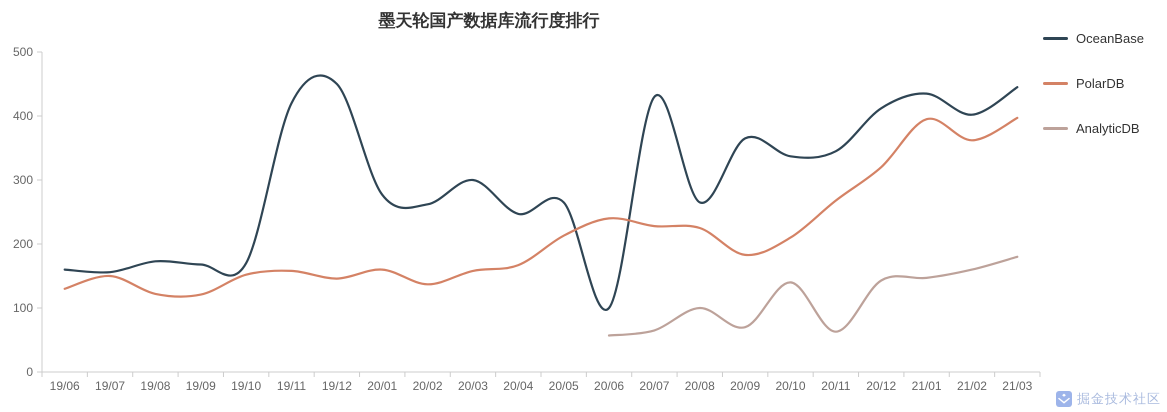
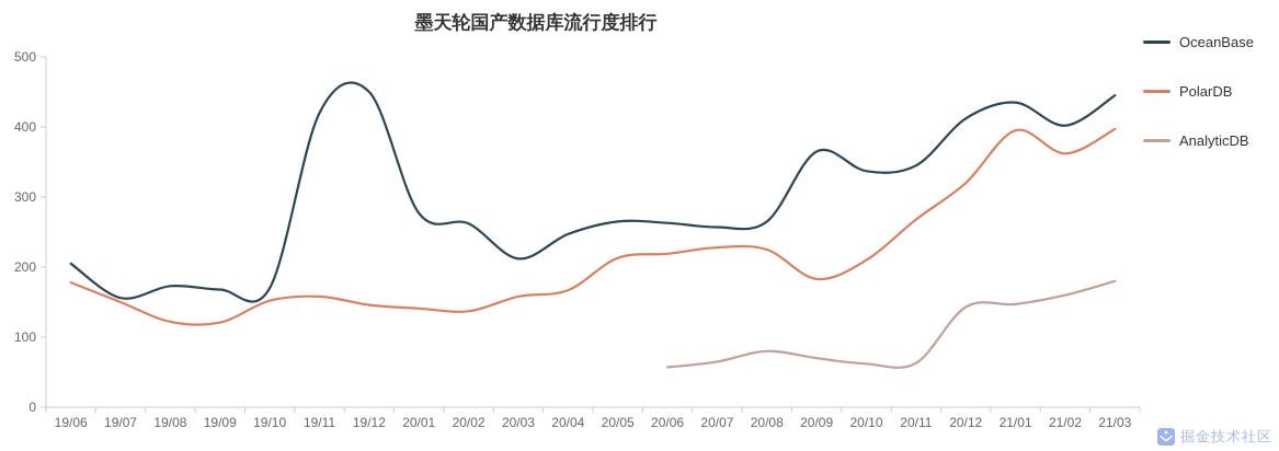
OceanBase/19/06: 160 -> 200
PolarDB/19/06: 130 -> 180
PolarDB/20/01: 160 -> 140
OceanBase/20/03: 300 -> 210
OceanBase/20/06: 100 -> 260
PolarDB/20/06: 240 -> 220
OceanBase/20/07: 430 -> 260
AnalyticDB/20/08: 100 -> 80
AnalyticDB/20/10: 140 -> 60
